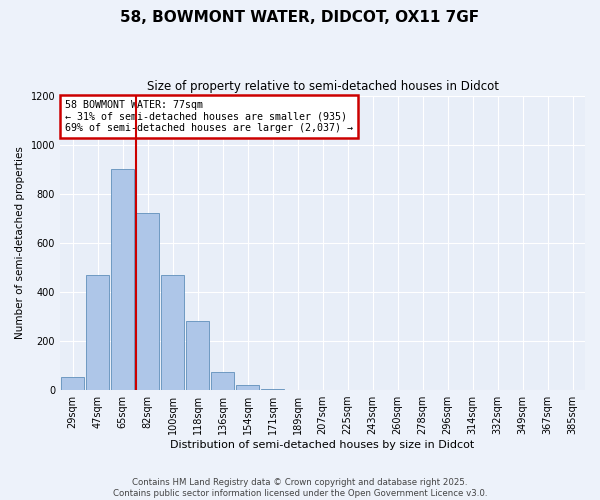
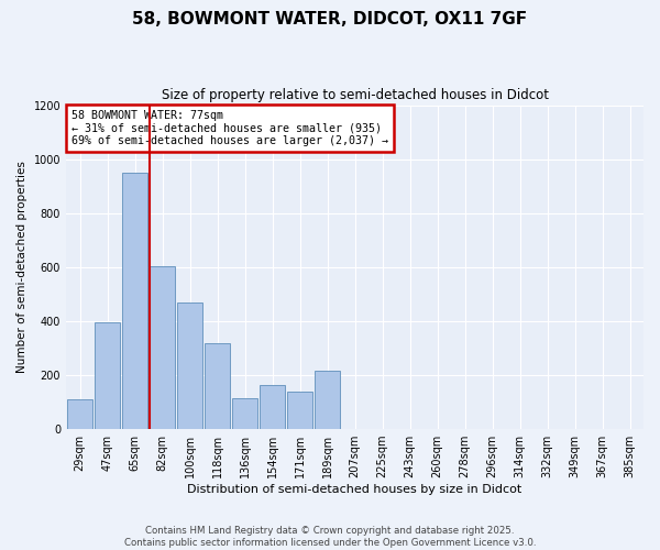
29sqm: 55 -> 110
47sqm: 470 -> 395
65sqm: 900 -> 950
82sqm: 720 -> 605
118sqm: 280 -> 320
136sqm: 75 -> 115
154sqm: 20 -> 165
171sqm: 5 -> 140
189sqm: 2 -> 215
